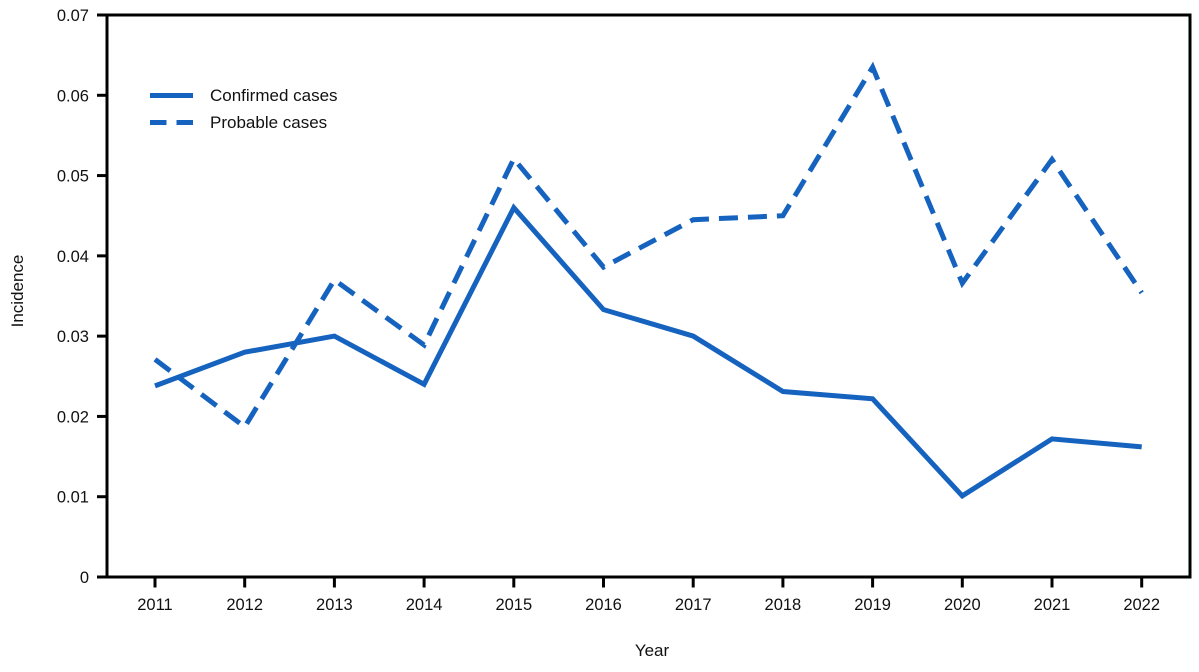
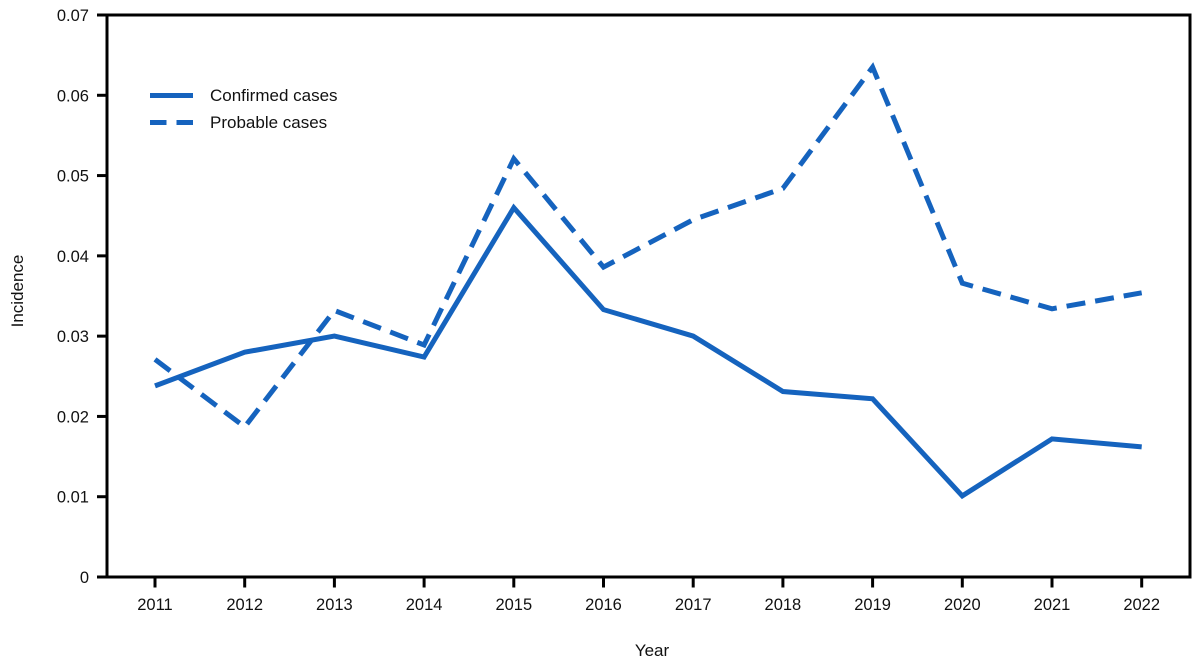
Probable cases/2013: 0.037 -> 0.033
Confirmed cases/2014: 0.024 -> 0.027
Probable cases/2018: 0.045 -> 0.048
Probable cases/2021: 0.052 -> 0.033
